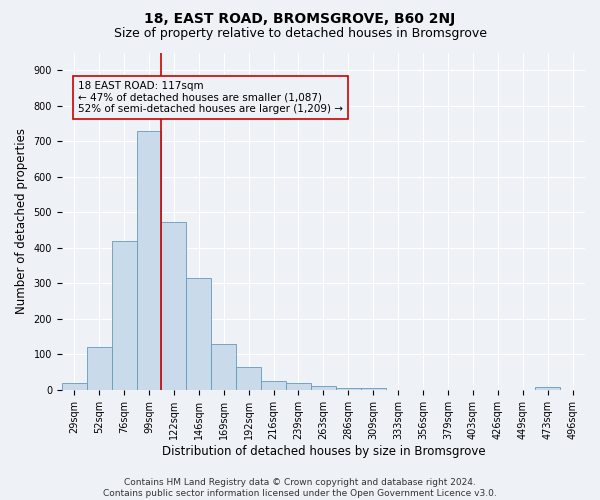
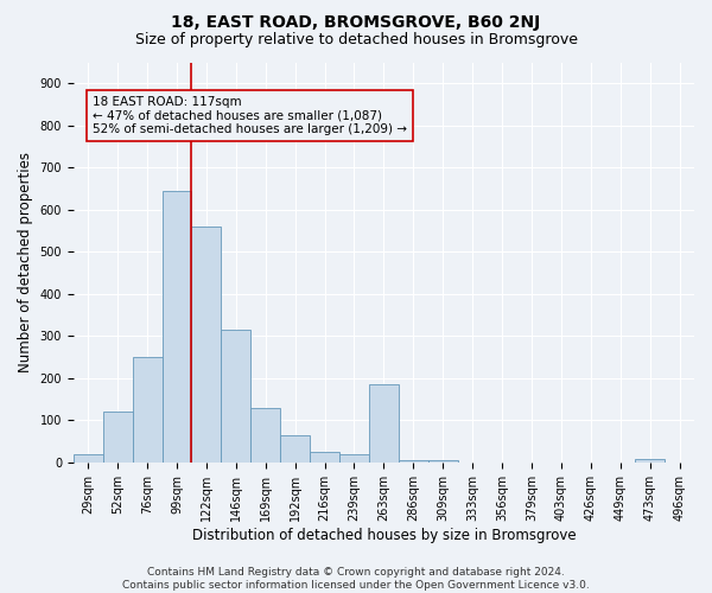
76sqm: 418 -> 250
99sqm: 730 -> 645
122sqm: 472 -> 560
263sqm: 10 -> 185
